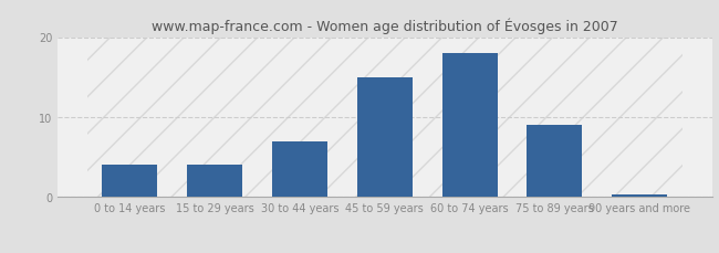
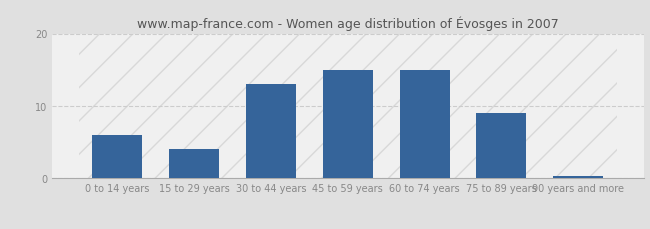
0 to 14 years: 4.0 -> 6.0
30 to 44 years: 7.0 -> 13.0
60 to 74 years: 18.0 -> 15.0
